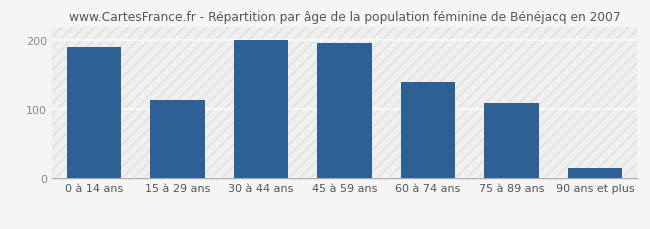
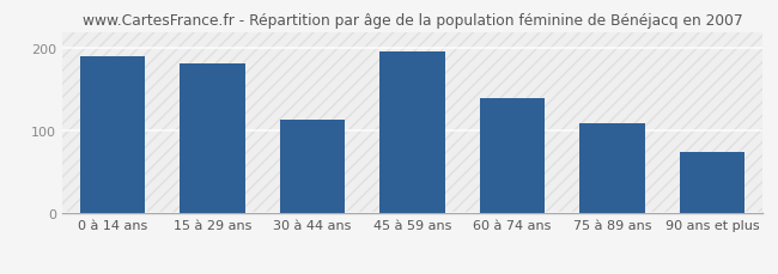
15 à 29 ans: 113 -> 182
30 à 44 ans: 201 -> 114
90 ans et plus: 15 -> 74
